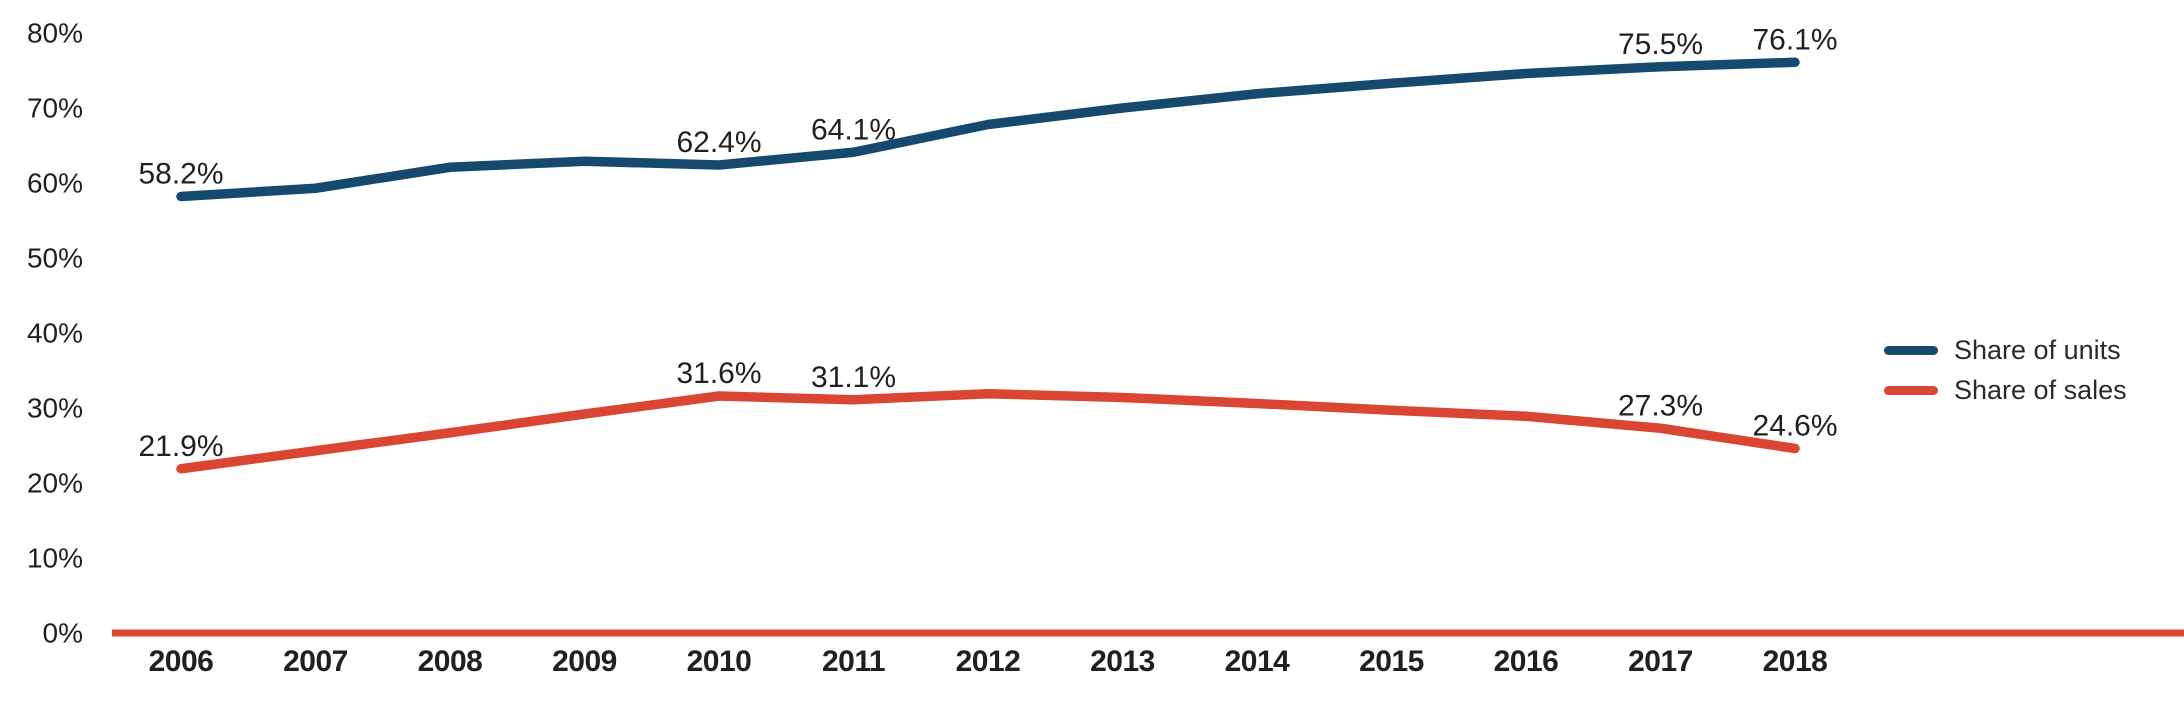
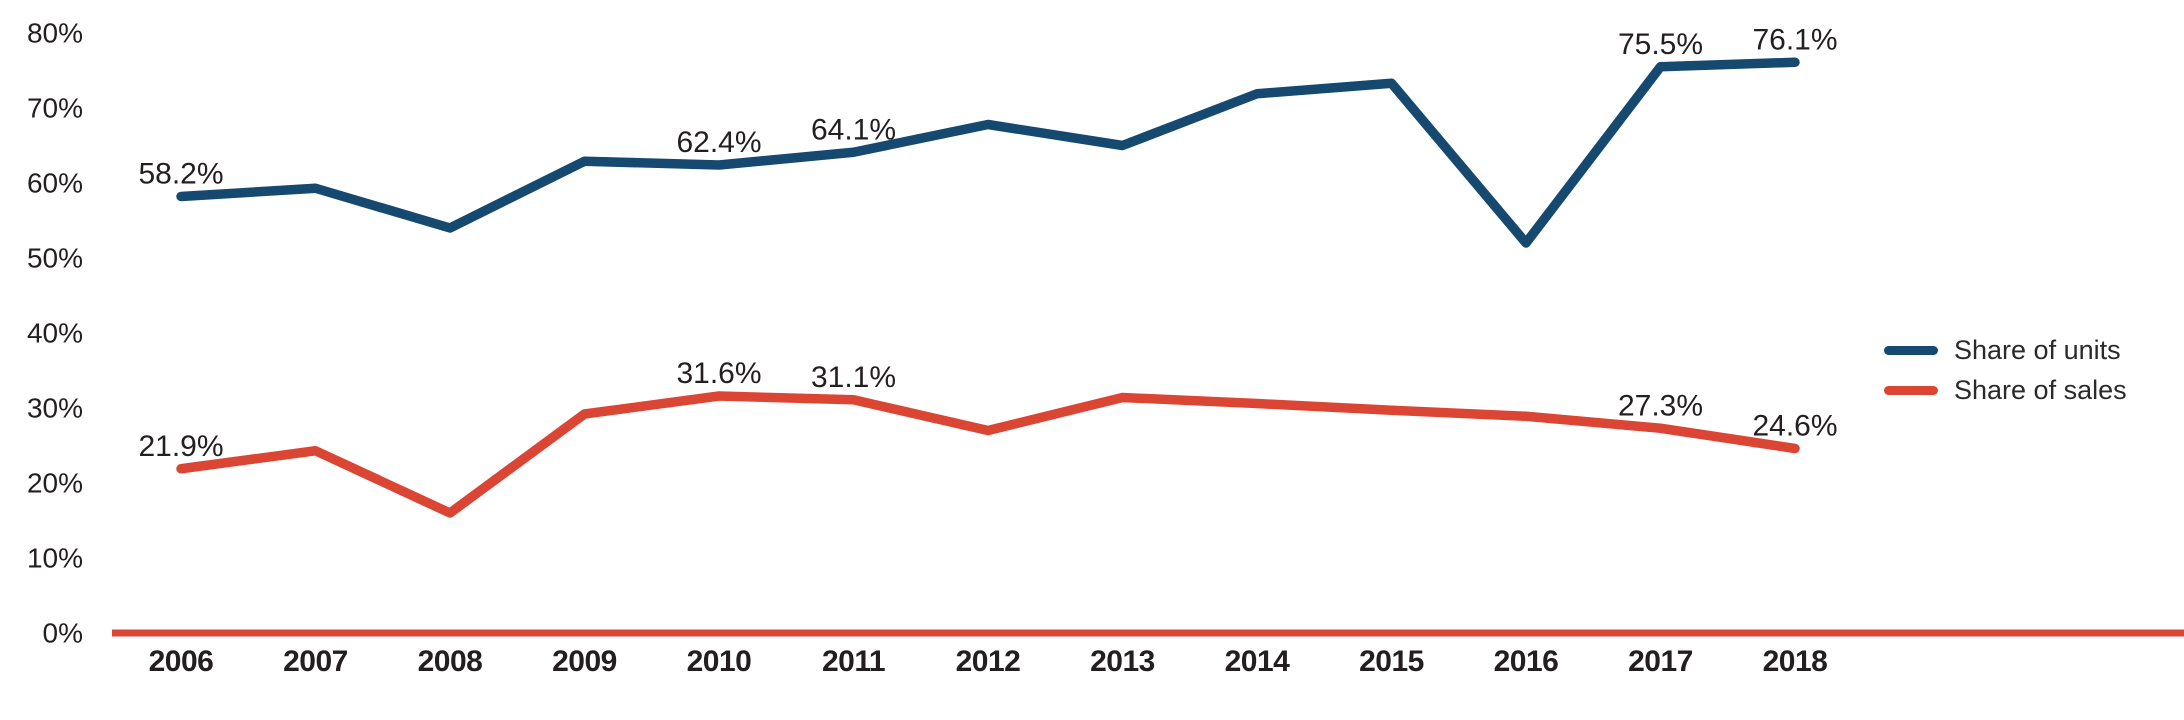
Share of units/2008: 62% -> 54%
Share of sales/2008: 27% -> 16%
Share of sales/2012: 32% -> 27%
Share of units/2013: 70% -> 65%
Share of units/2016: 75% -> 52%
